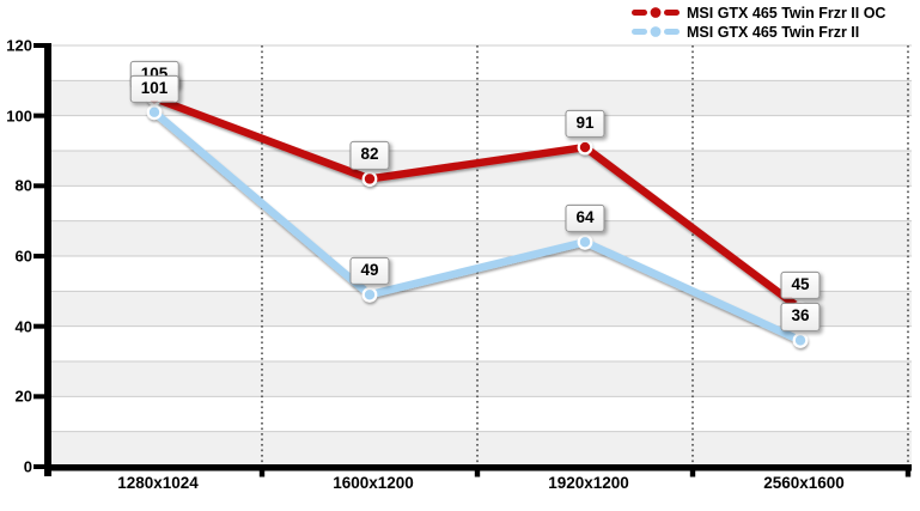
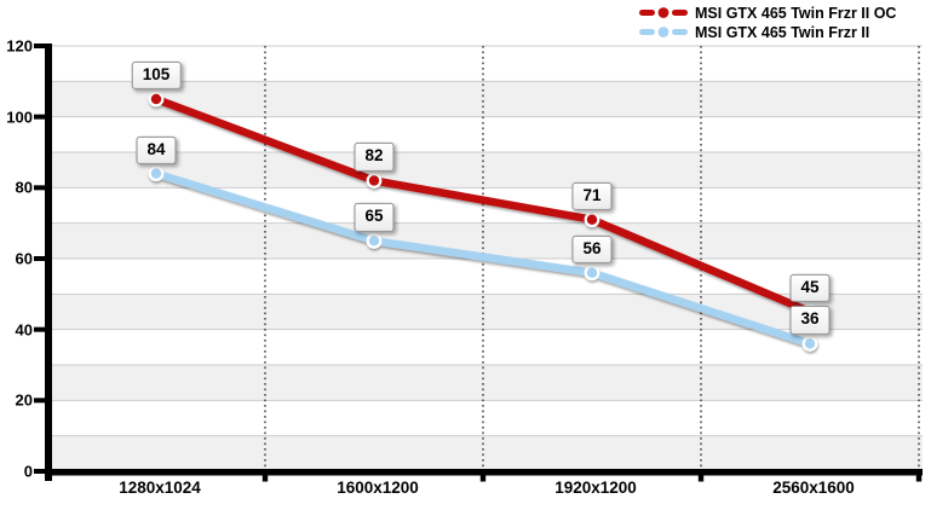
MSI GTX 465 Twin Frzr II/1280x1024: 101 -> 84
MSI GTX 465 Twin Frzr II/1600x1200: 49 -> 65
MSI GTX 465 Twin Frzr II OC/1920x1200: 91 -> 71
MSI GTX 465 Twin Frzr II/1920x1200: 64 -> 56
